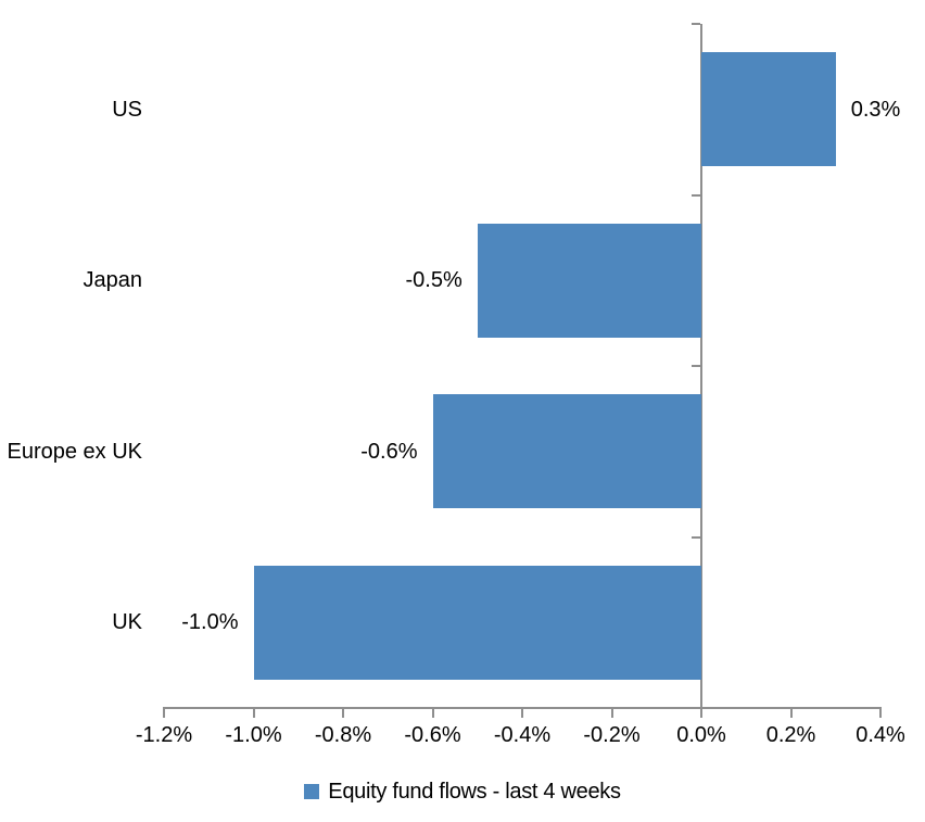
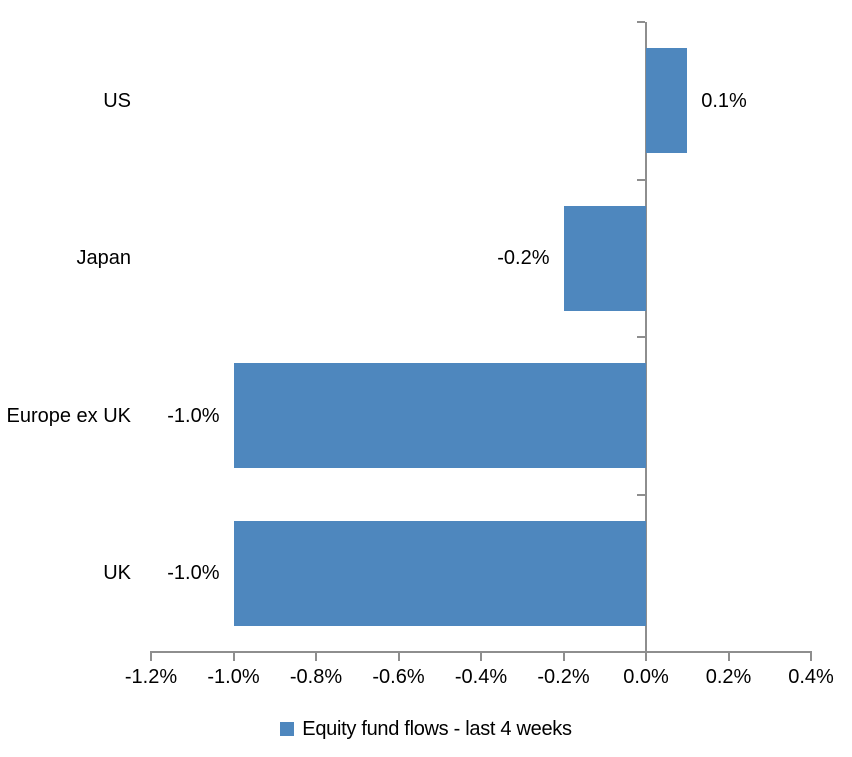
US: 0.3% -> 0.1%
Japan: -0.5% -> -0.2%
Europe ex UK: -0.6% -> -1.0%
